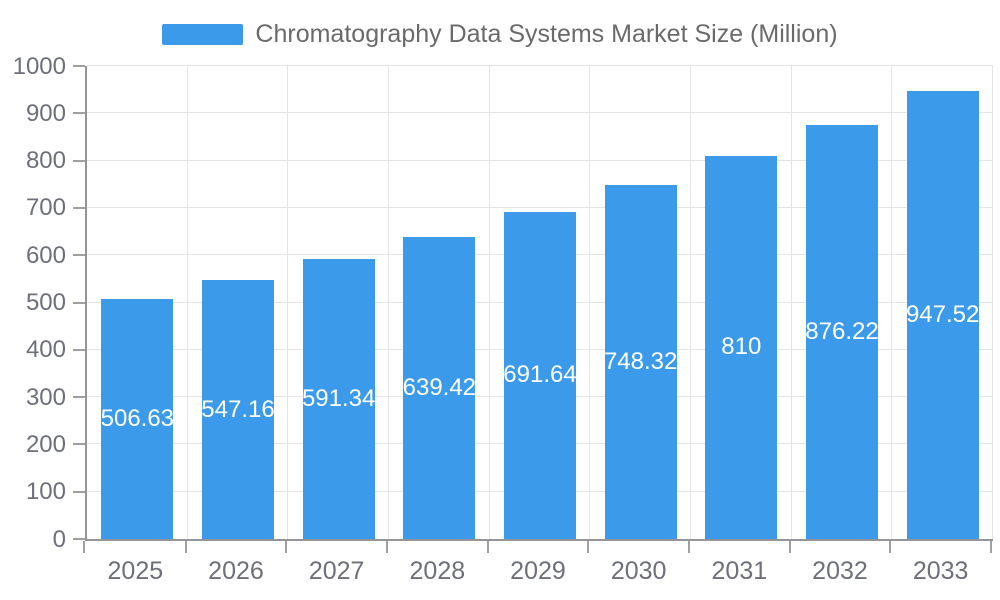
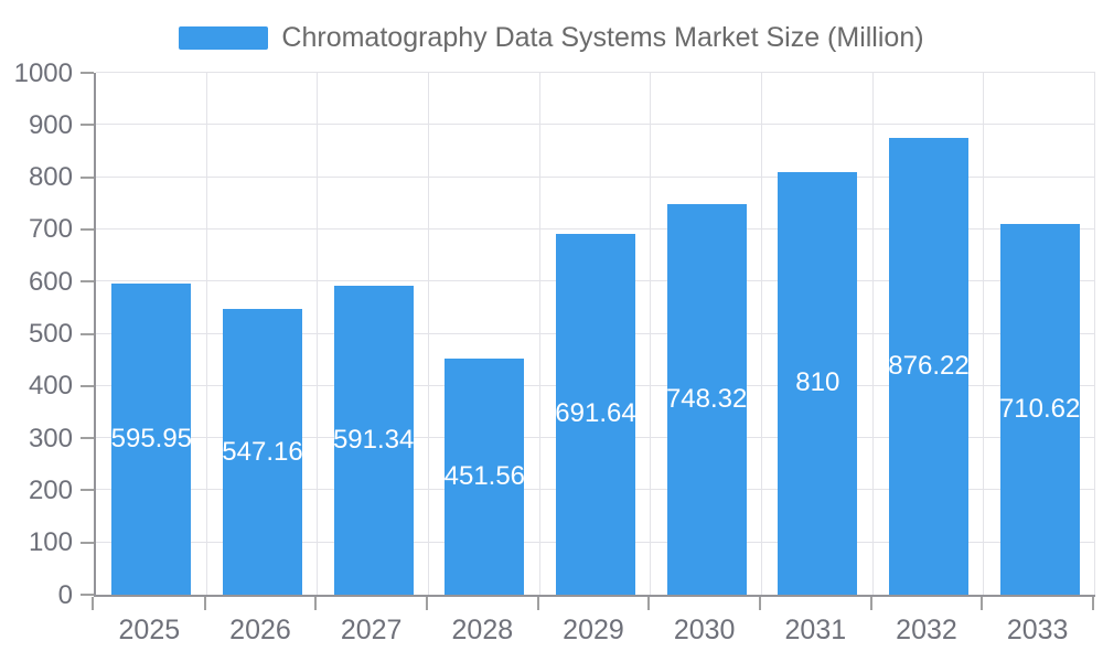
2025: 506.63 -> 595.95
2028: 639.42 -> 451.56
2033: 947.52 -> 710.62
